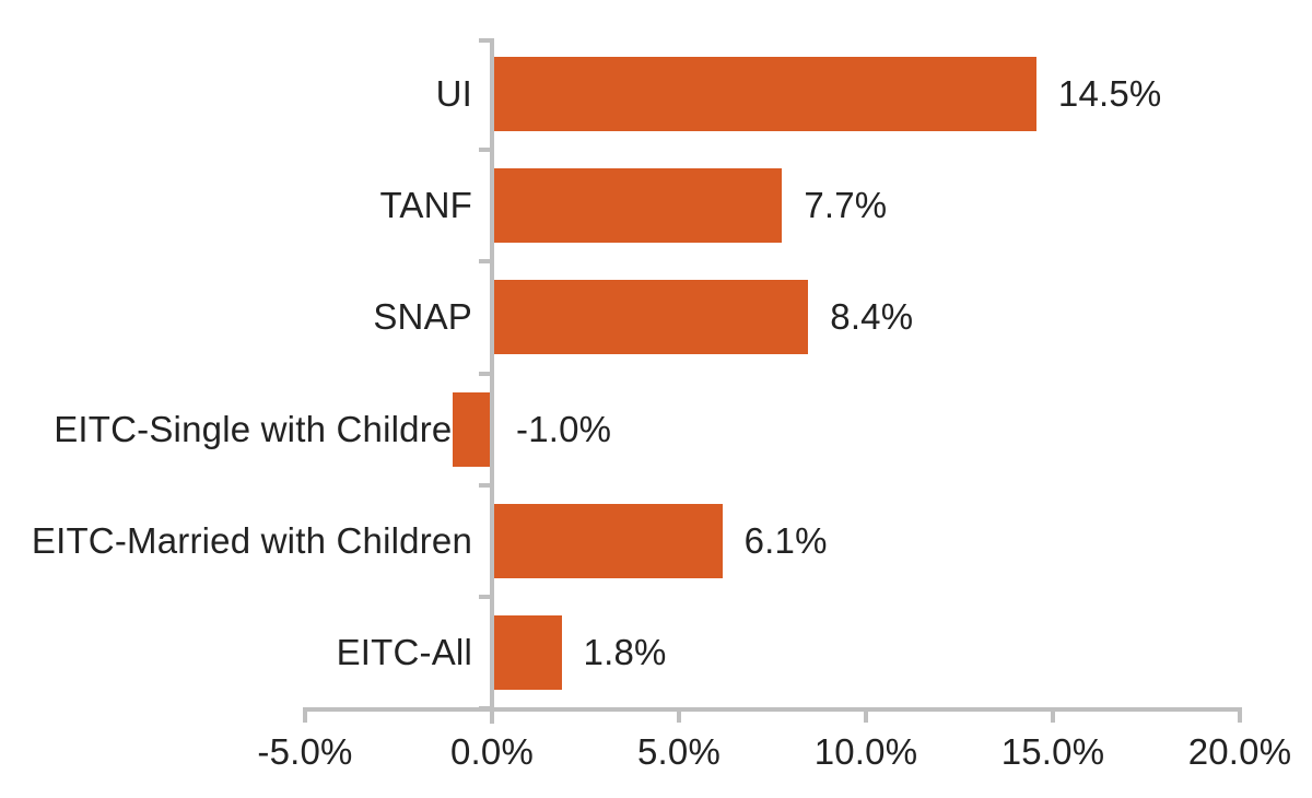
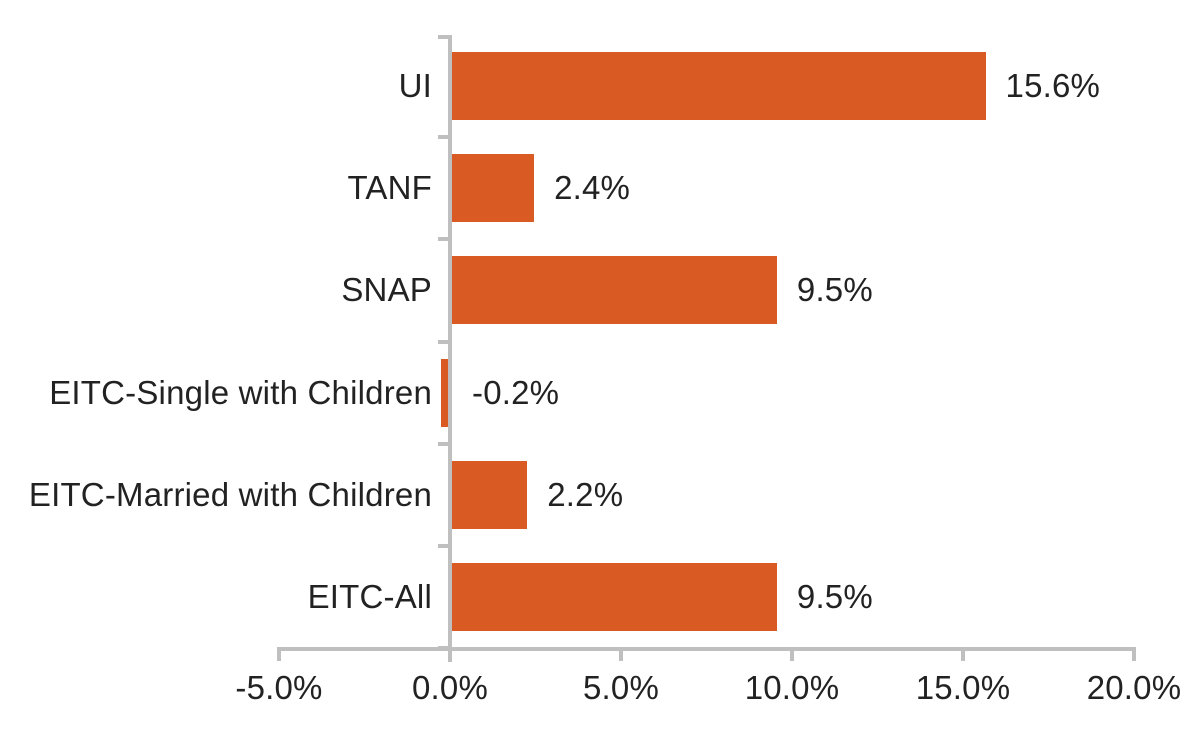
UI: 14.5% -> 15.6%
TANF: 7.7% -> 2.4%
SNAP: 8.4% -> 9.5%
EITC-Single with Children: -1.0% -> -0.2%
EITC-Married with Children: 6.1% -> 2.2%
EITC-All: 1.8% -> 9.5%
